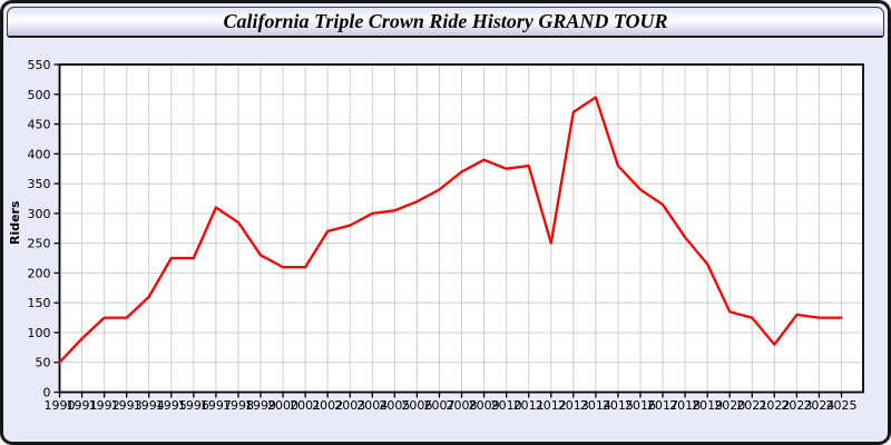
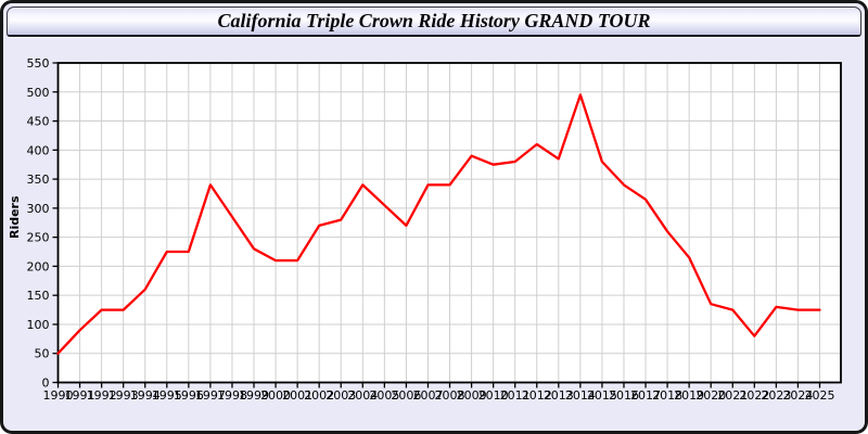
1997: 310 -> 340
2004: 300 -> 340
2006: 320 -> 270
2008: 370 -> 340
2012: 250 -> 410
2013: 470 -> 380
